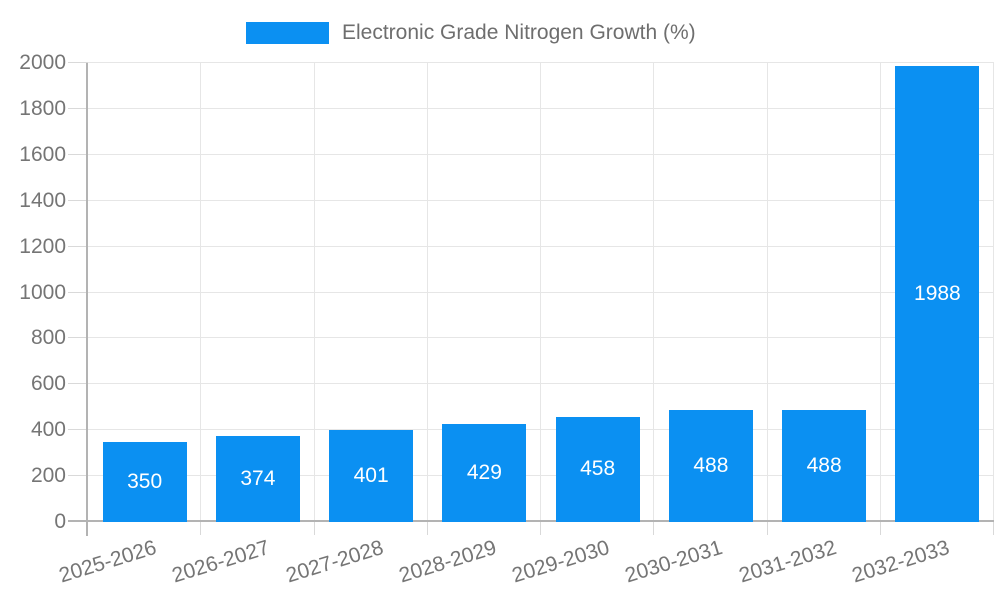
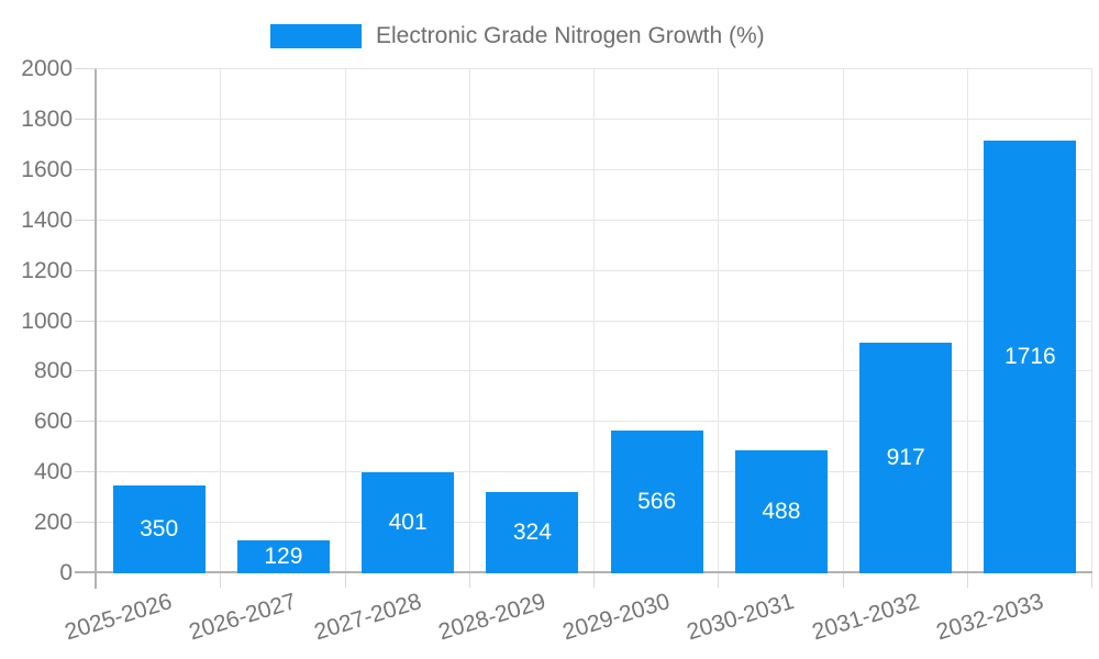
2026-2027: 374 -> 129
2028-2029: 429 -> 324
2029-2030: 458 -> 566
2031-2032: 488 -> 917
2032-2033: 1988 -> 1716
